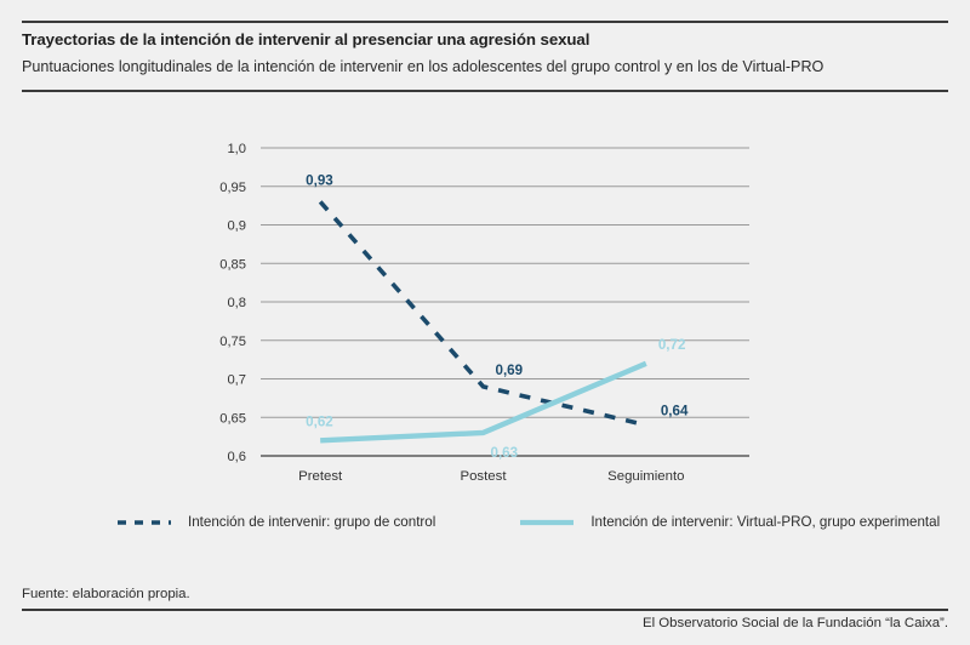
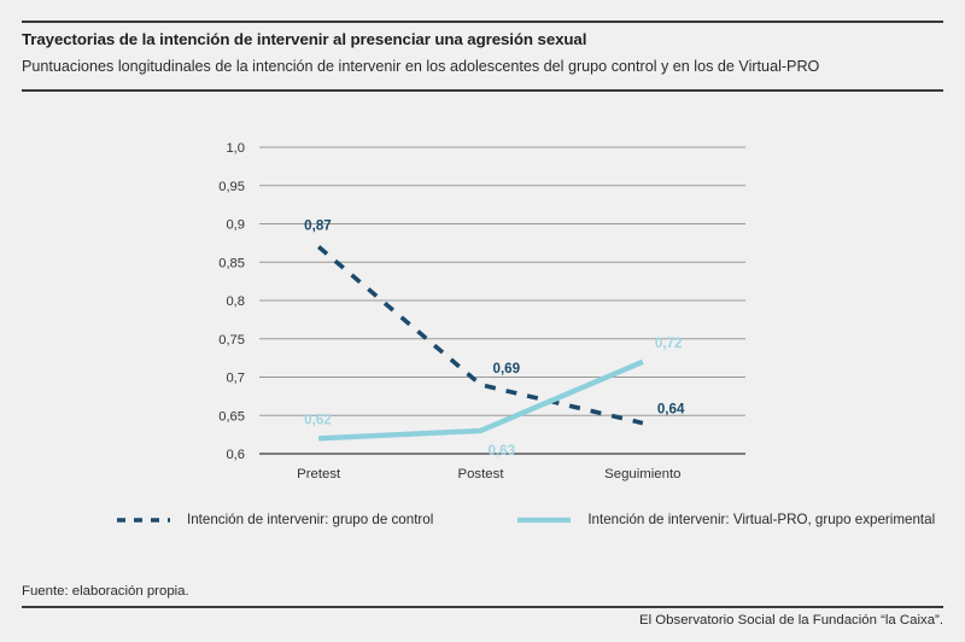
Intención de intervenir: grupo de control/Pretest: 0,93 -> 0,87
